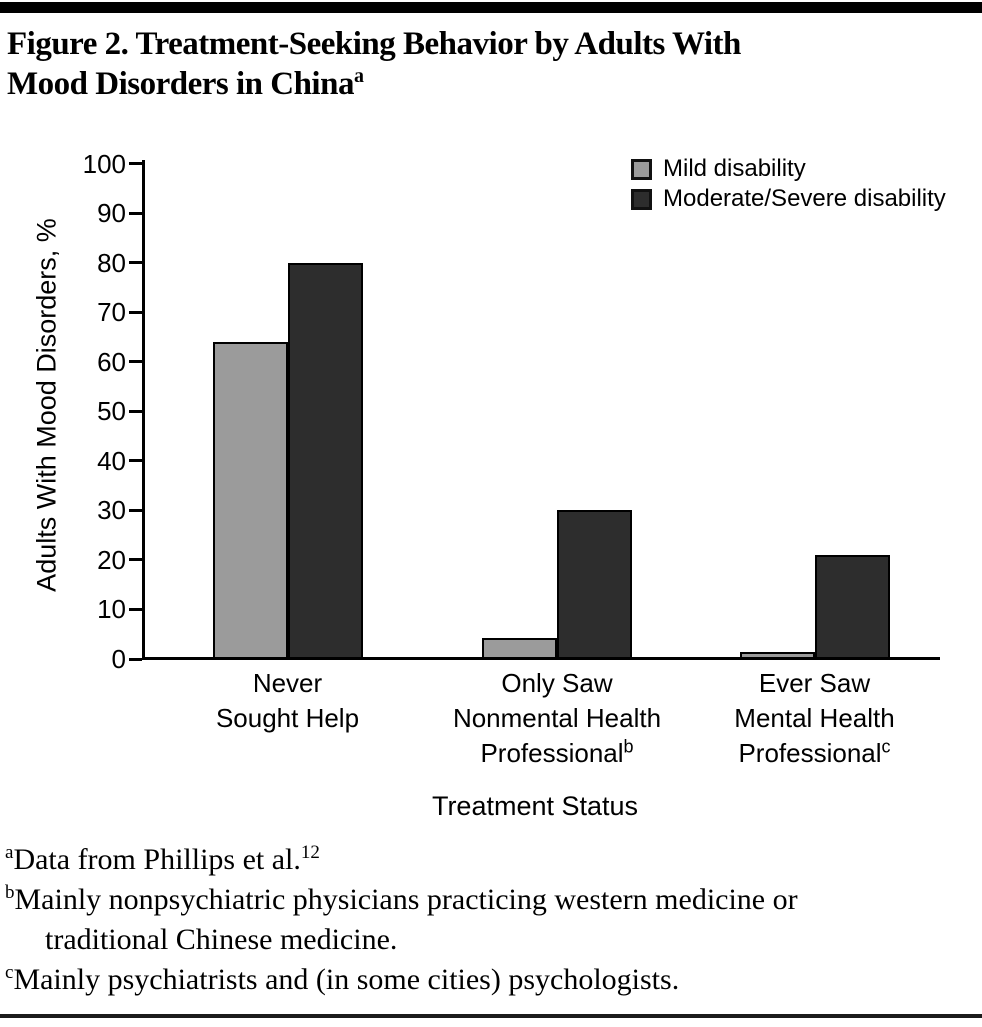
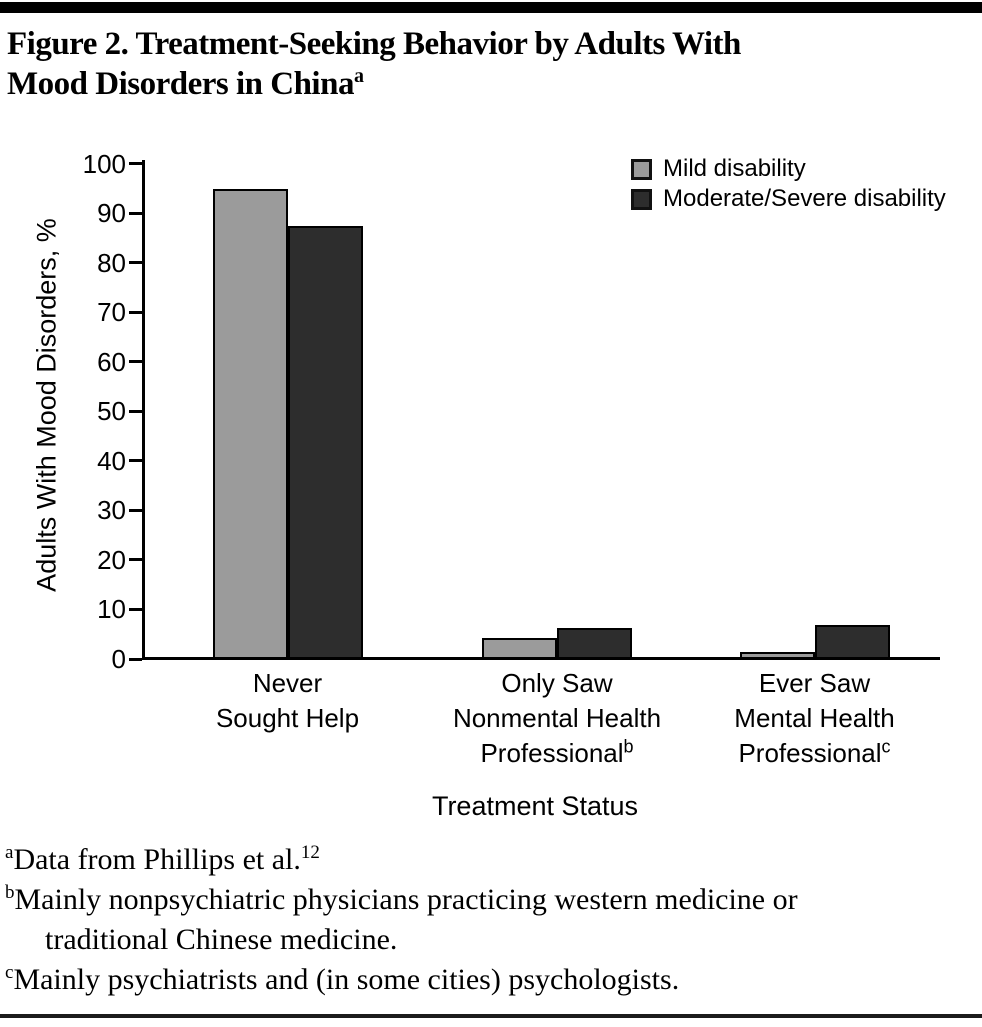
Mild disability/Never Sought Help: 64 -> 95
Moderate/Severe disability/Never Sought Help: 80 -> 87
Moderate/Severe disability/Only Saw Nonmental Health Professional: 30 -> 6
Moderate/Severe disability/Ever Saw Mental Health Professional: 21 -> 7
